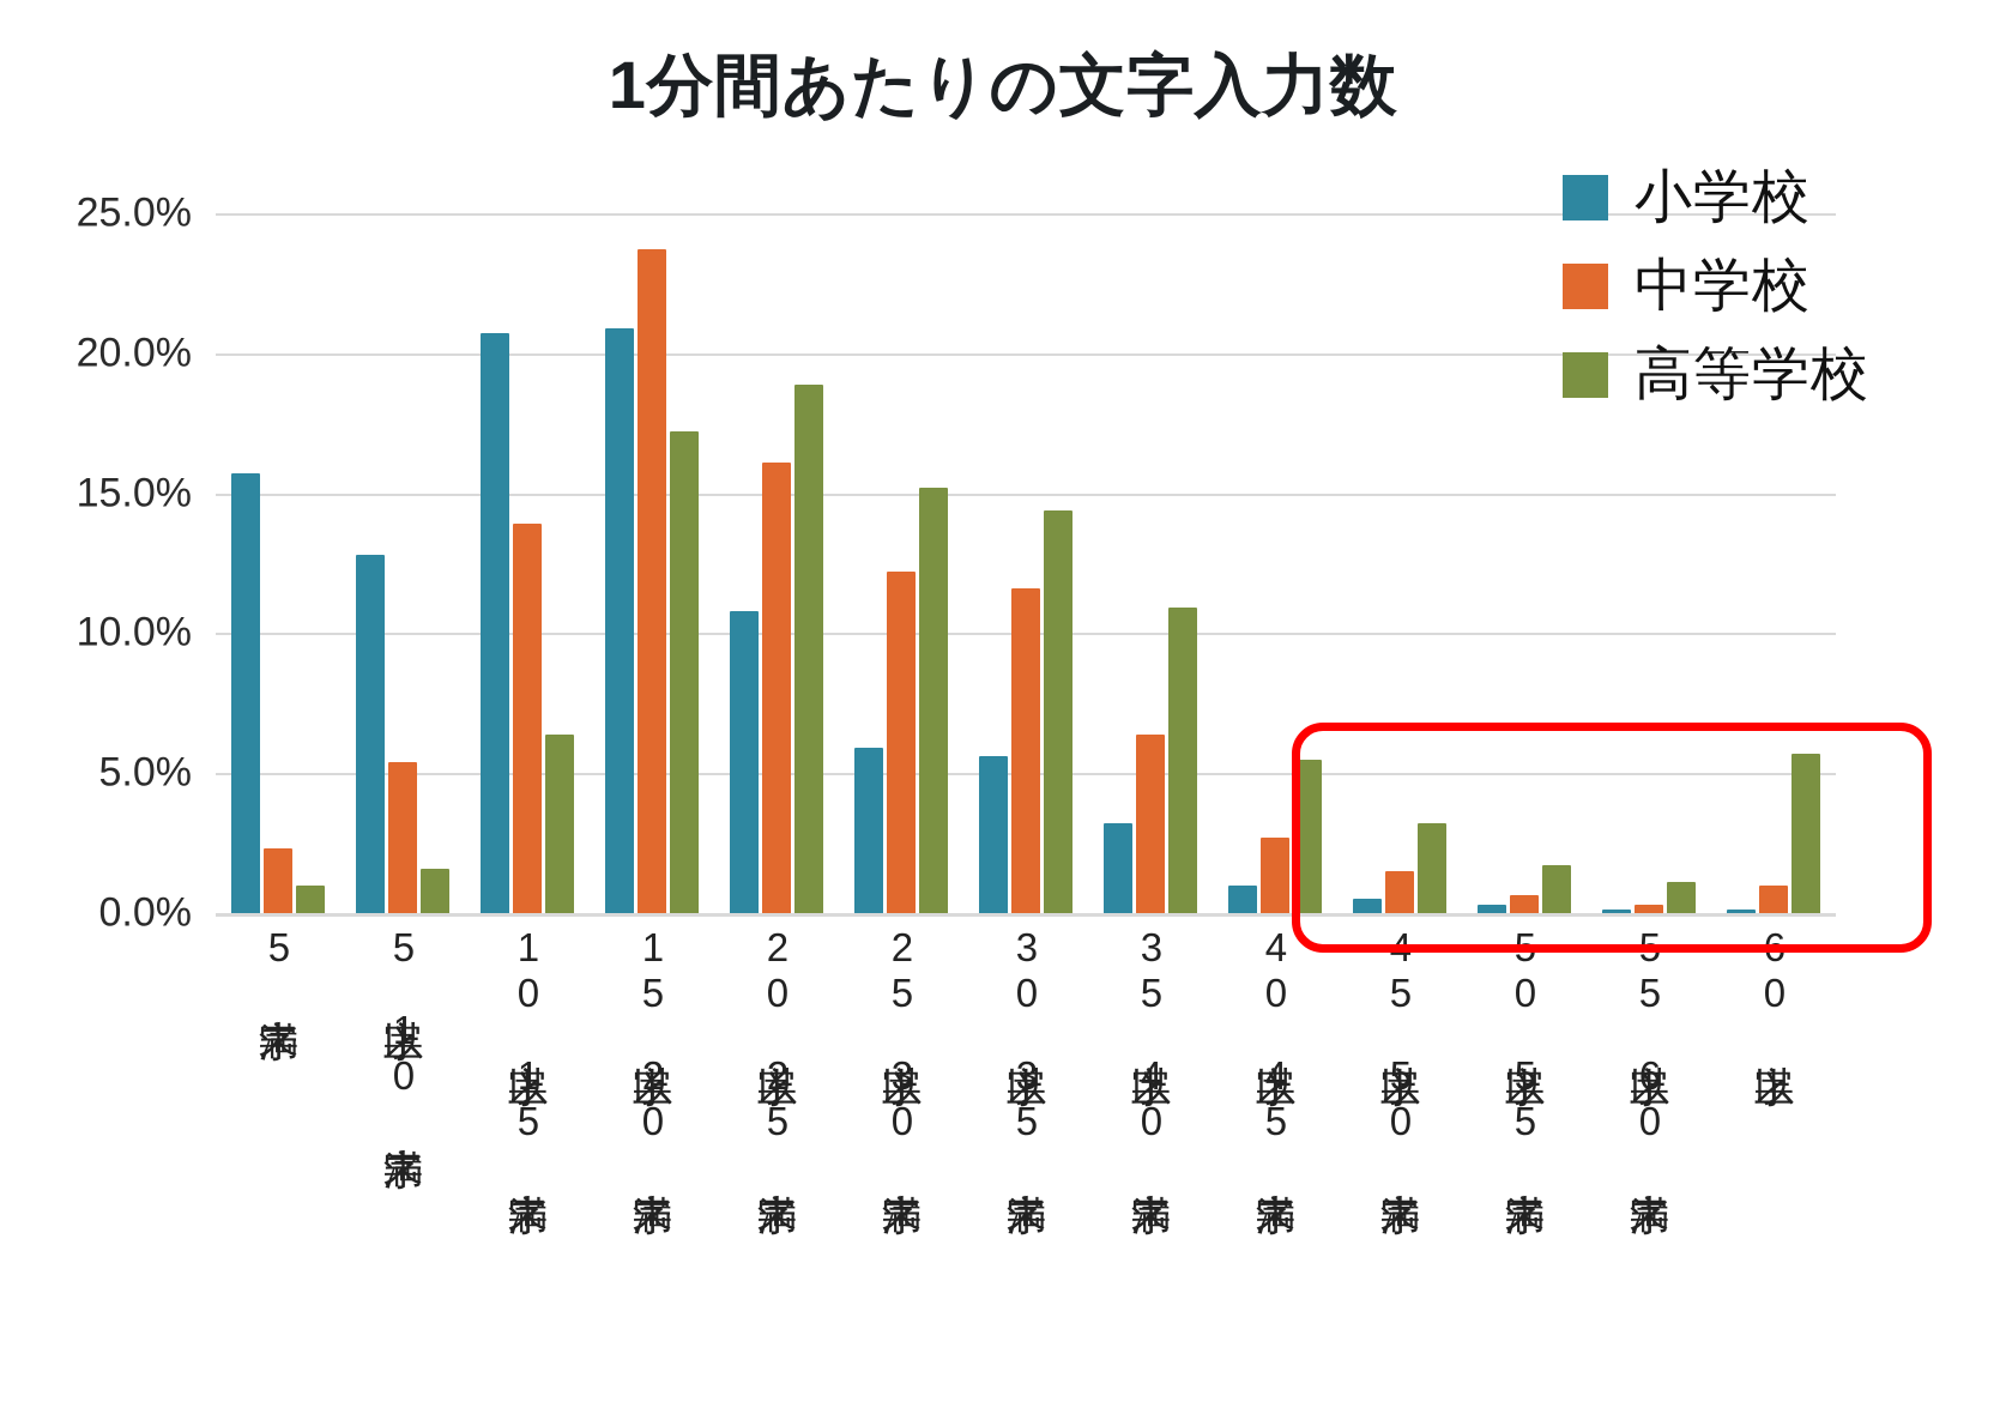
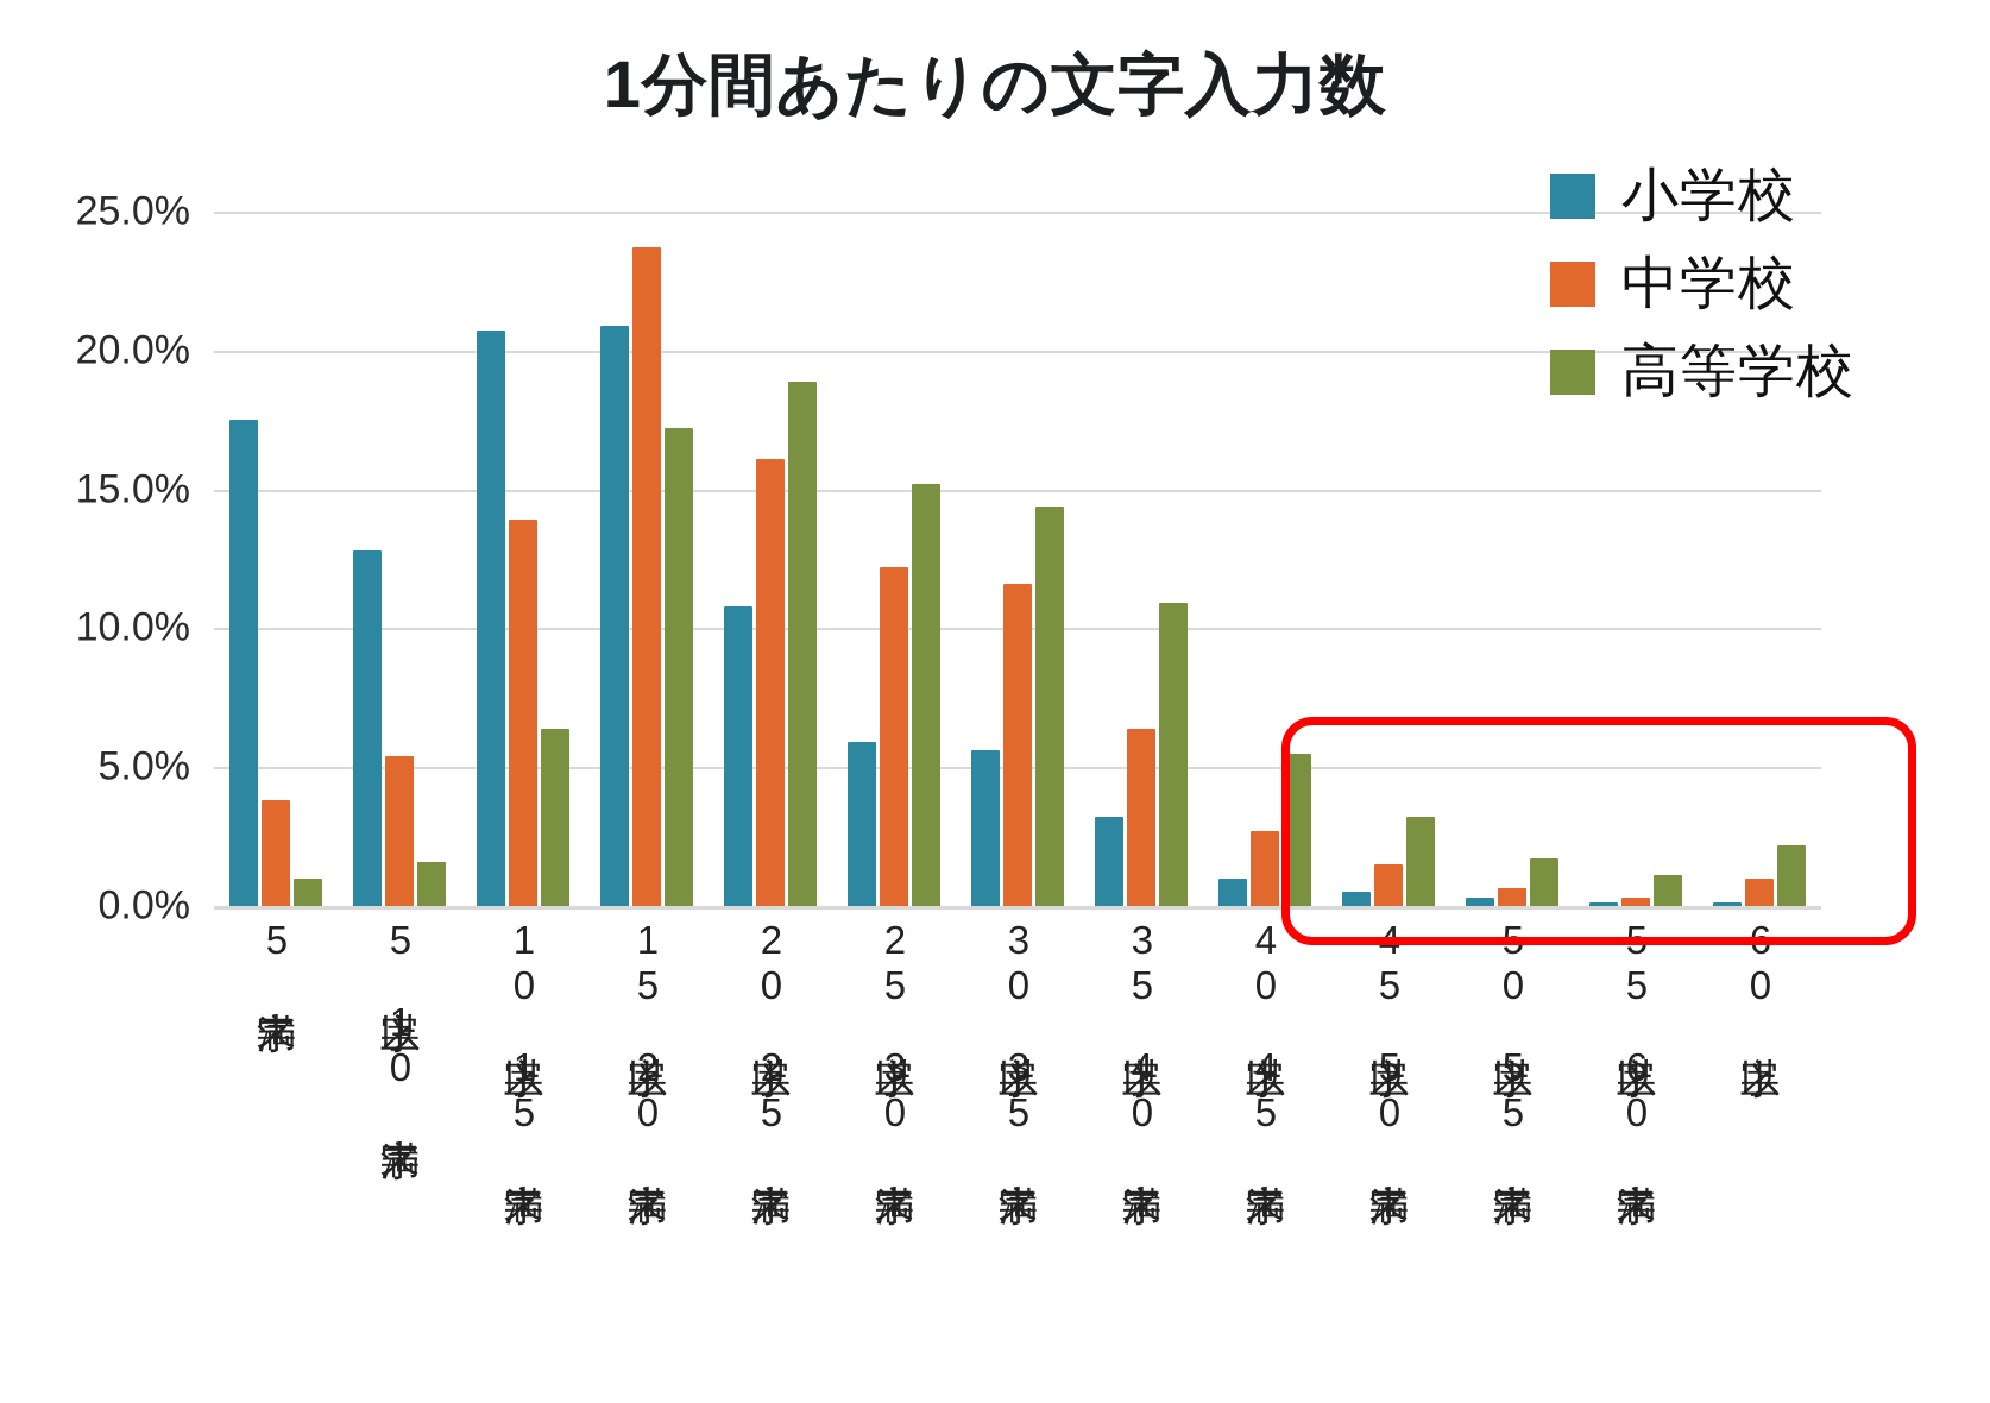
小学校/5字未満: 15.7 -> 17.5
中学校/5字未満: 2.3 -> 3.8
高等学校/60字以上: 5.7 -> 2.2
